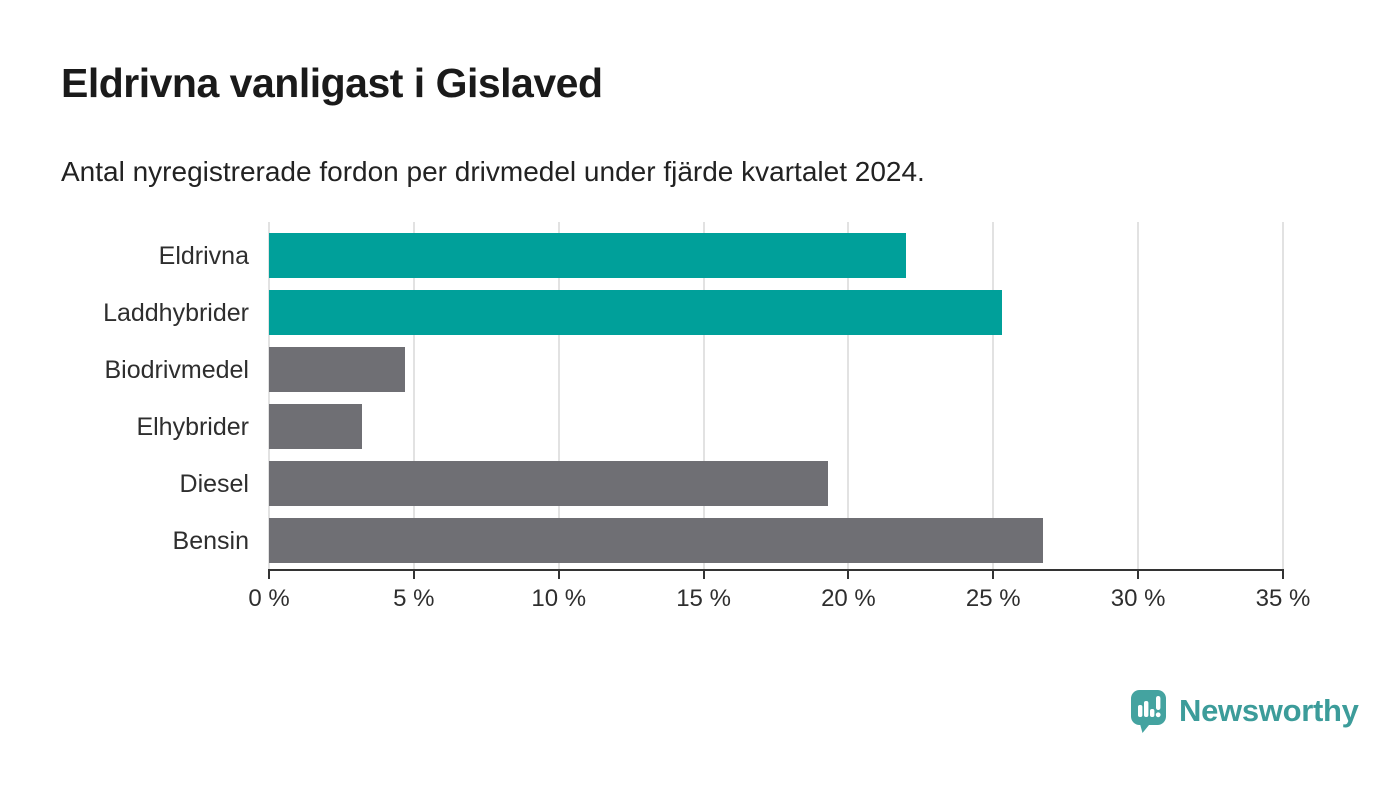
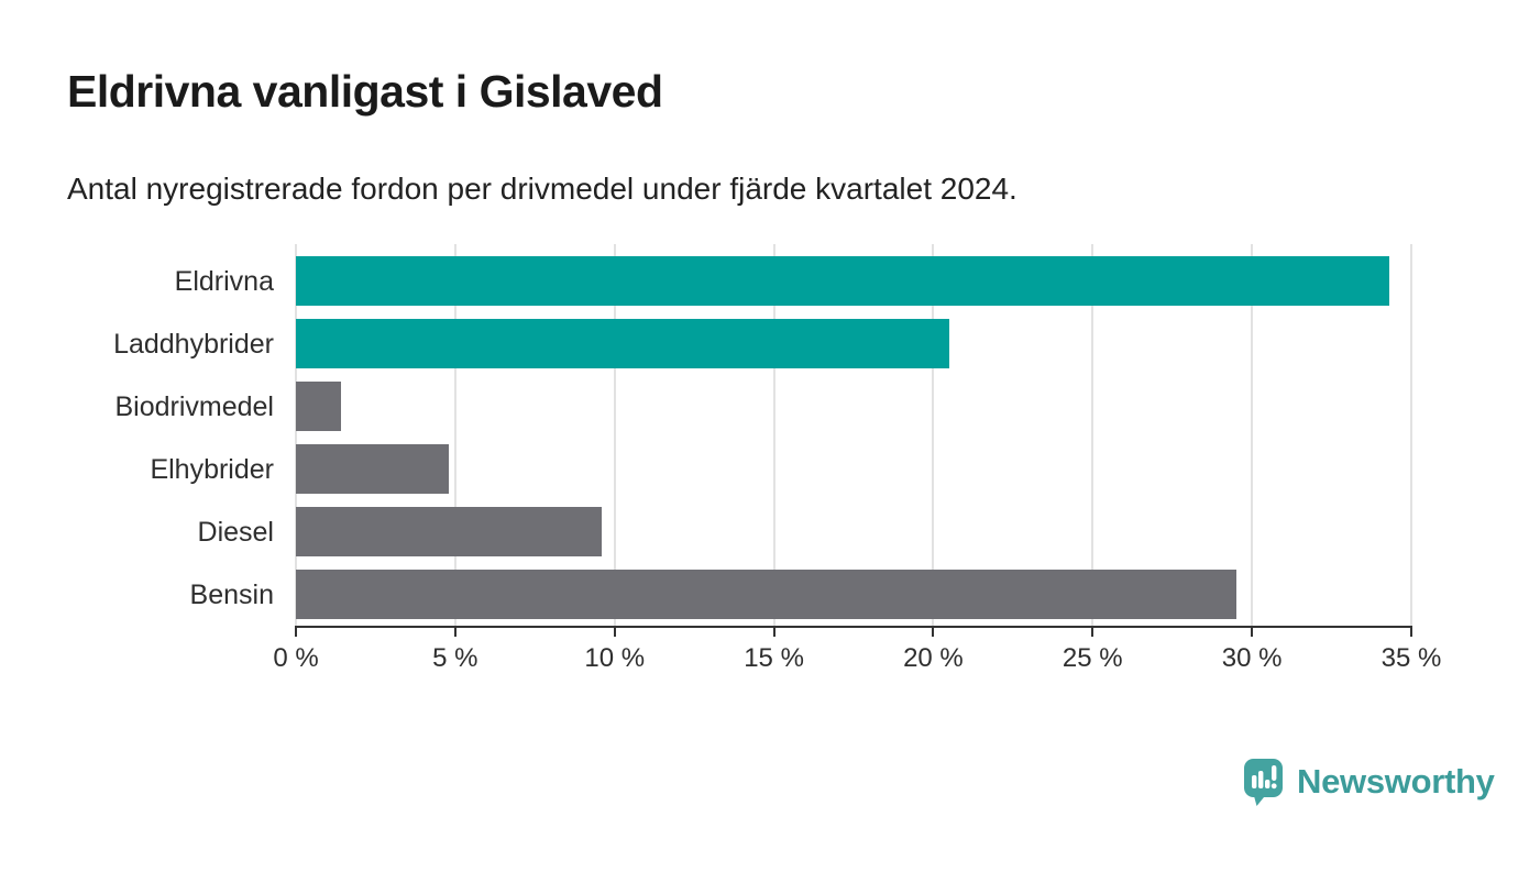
Eldrivna: 22.0% -> 34.3%
Laddhybrider: 25.3% -> 20.5%
Biodrivmedel: 4.7% -> 1.4%
Elhybrider: 3.2% -> 4.8%
Diesel: 19.3% -> 9.6%
Bensin: 26.7% -> 29.5%
